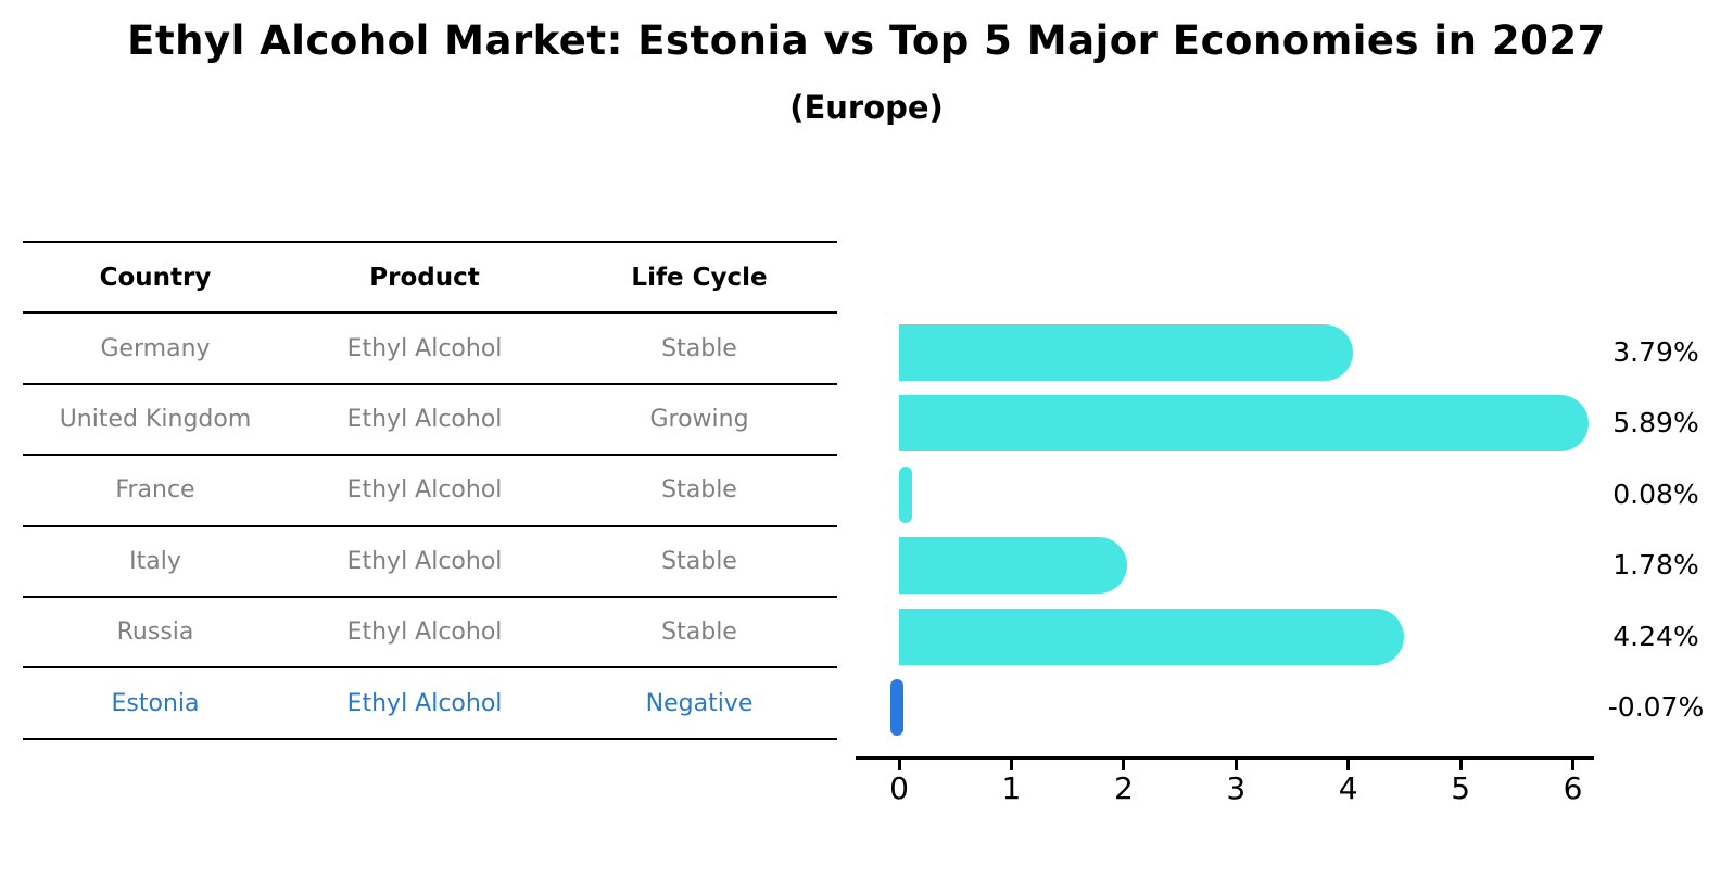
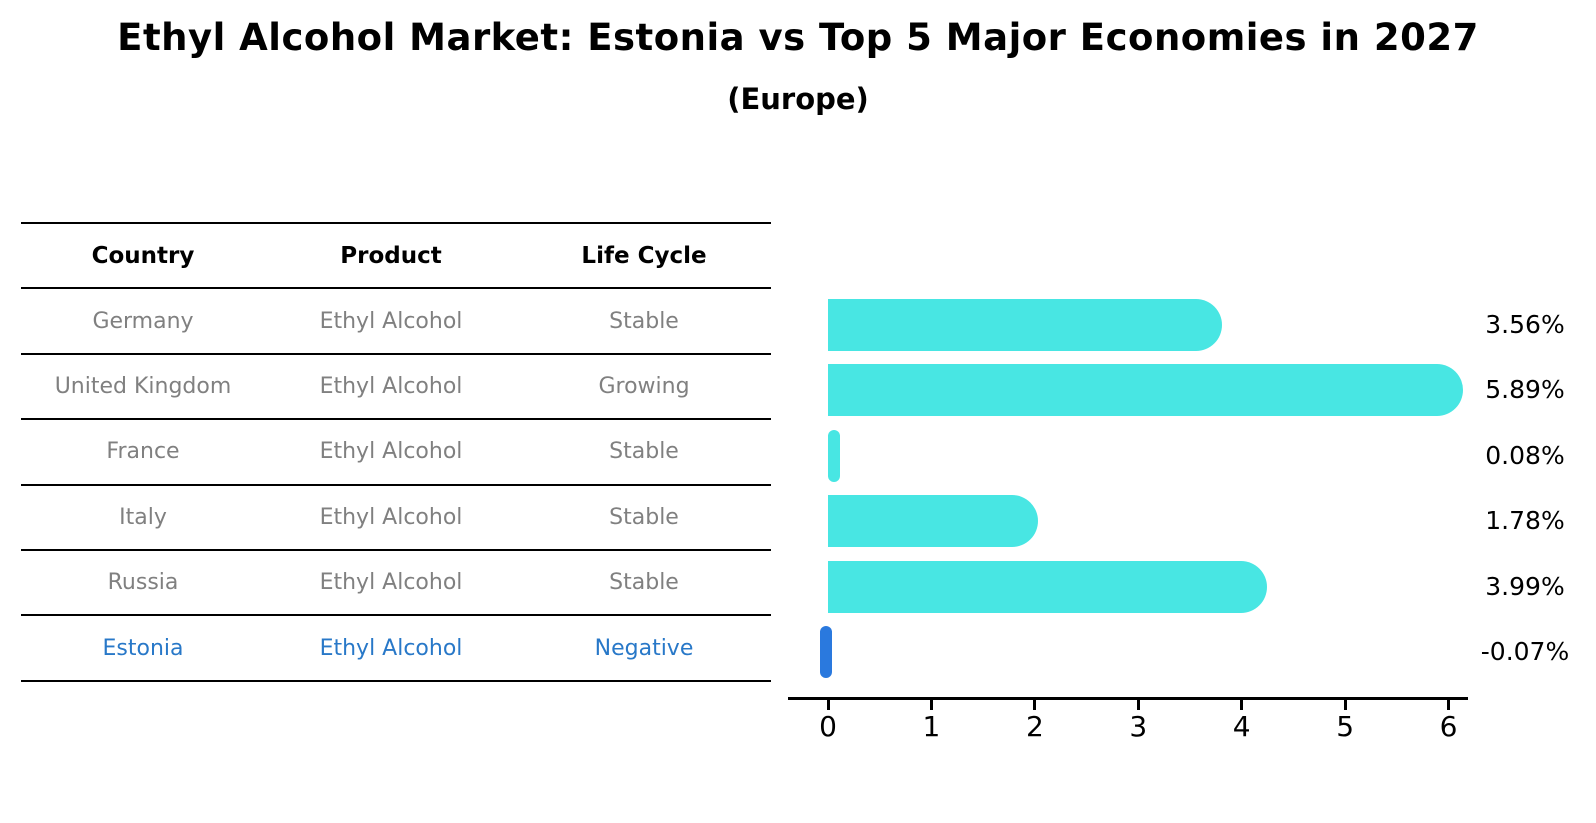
Germany: 3.79% -> 3.56%
Russia: 4.24% -> 3.99%
